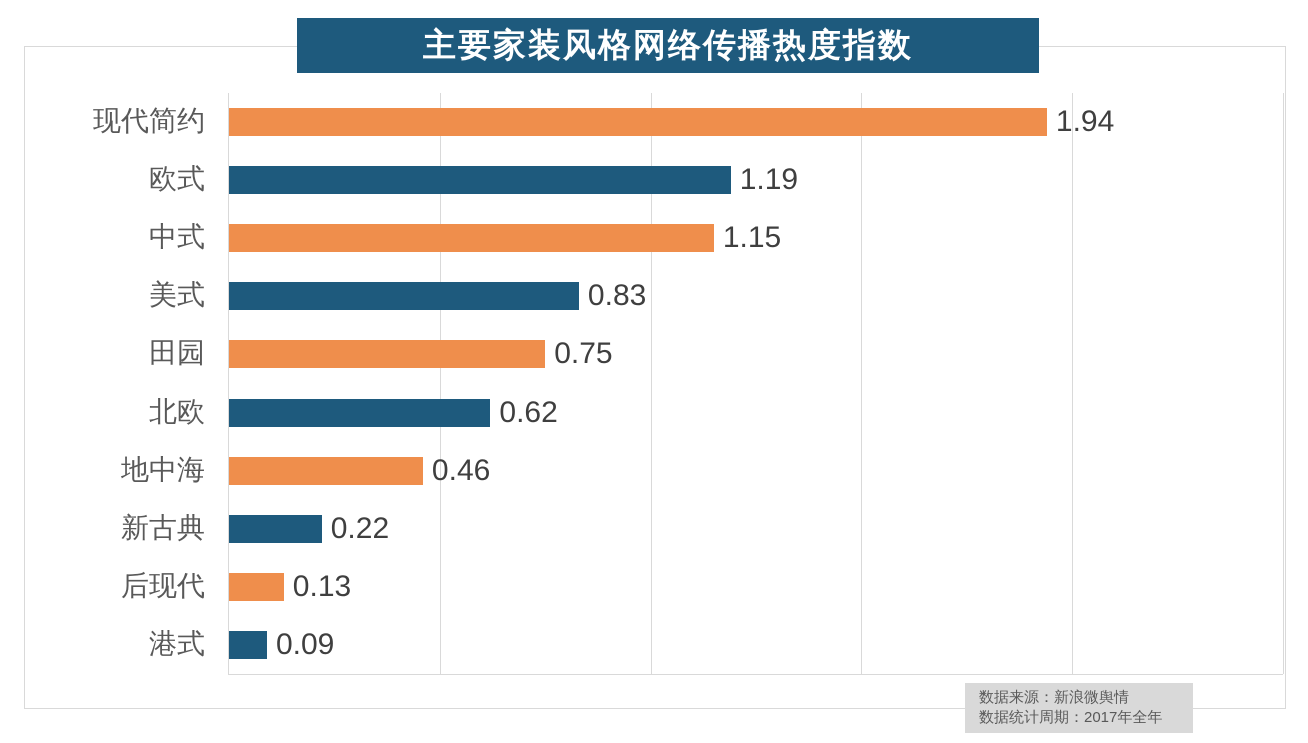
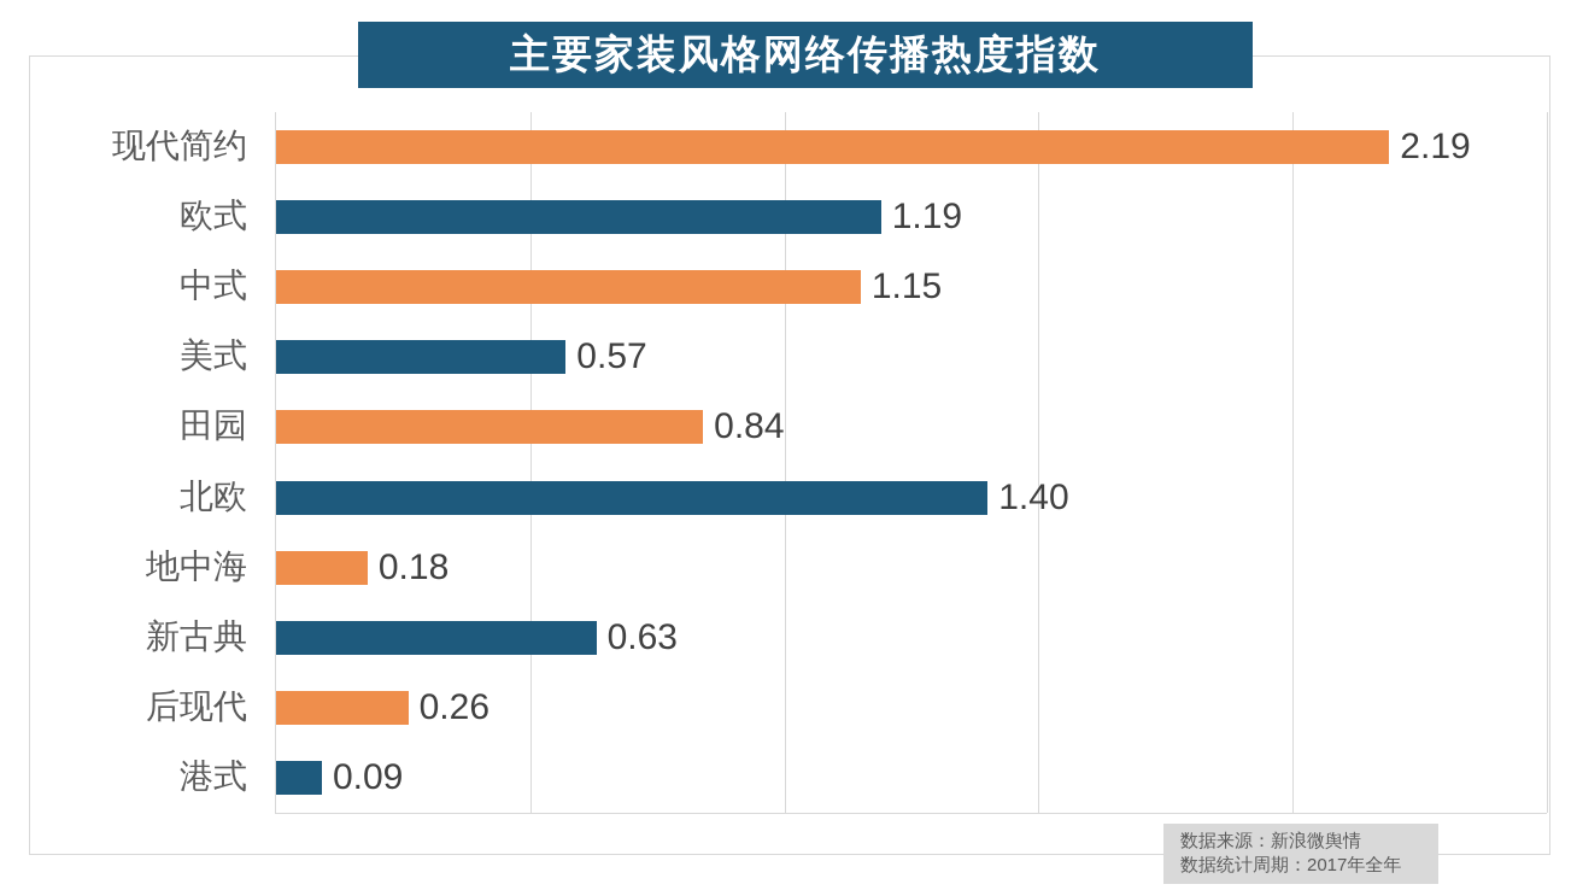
现代简约: 1.94 -> 2.19
美式: 0.83 -> 0.57
田园: 0.75 -> 0.84
北欧: 0.62 -> 1.40
地中海: 0.46 -> 0.18
新古典: 0.22 -> 0.63
后现代: 0.13 -> 0.26
